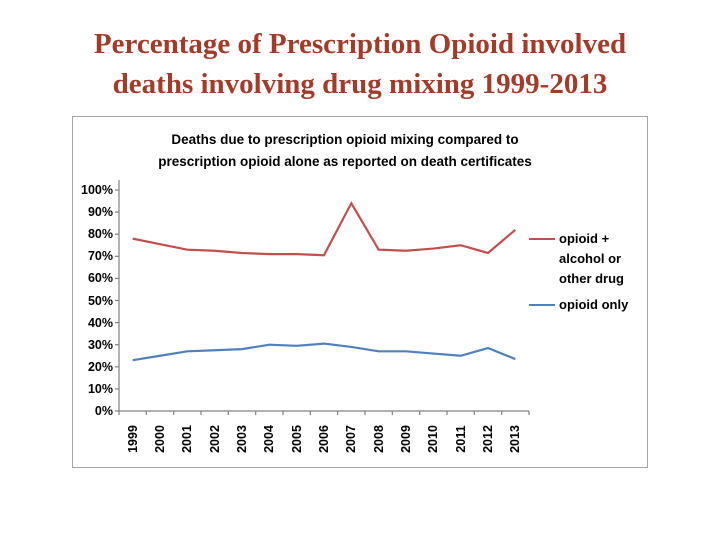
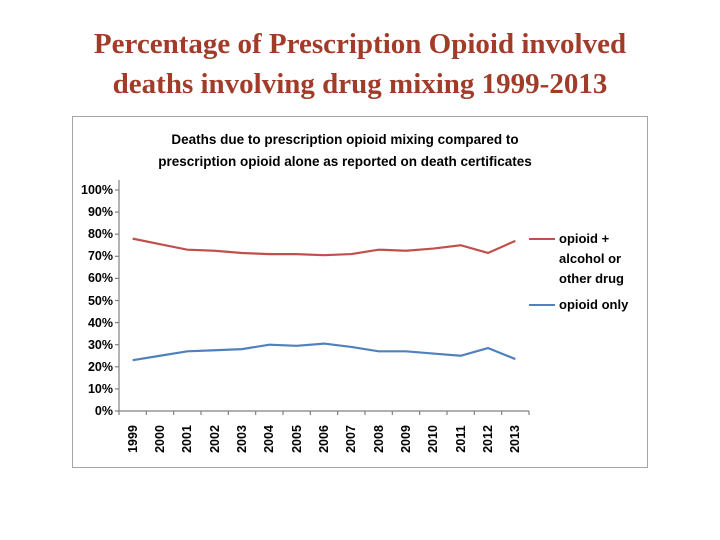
opioid + alcohol or other drug/2007: 94% -> 71%
opioid + alcohol or other drug/2013: 82% -> 77%
